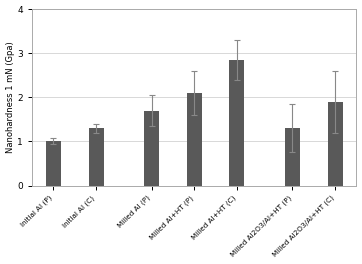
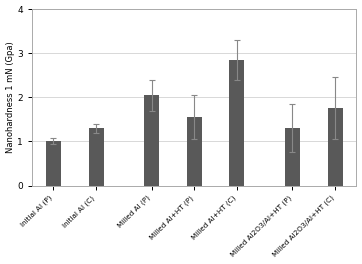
Milled Al (P): 1.70 -> 2.05
Milled Al+HT (P): 2.10 -> 1.55
Milled Al2O3/Al+HT (C): 1.90 -> 1.75
